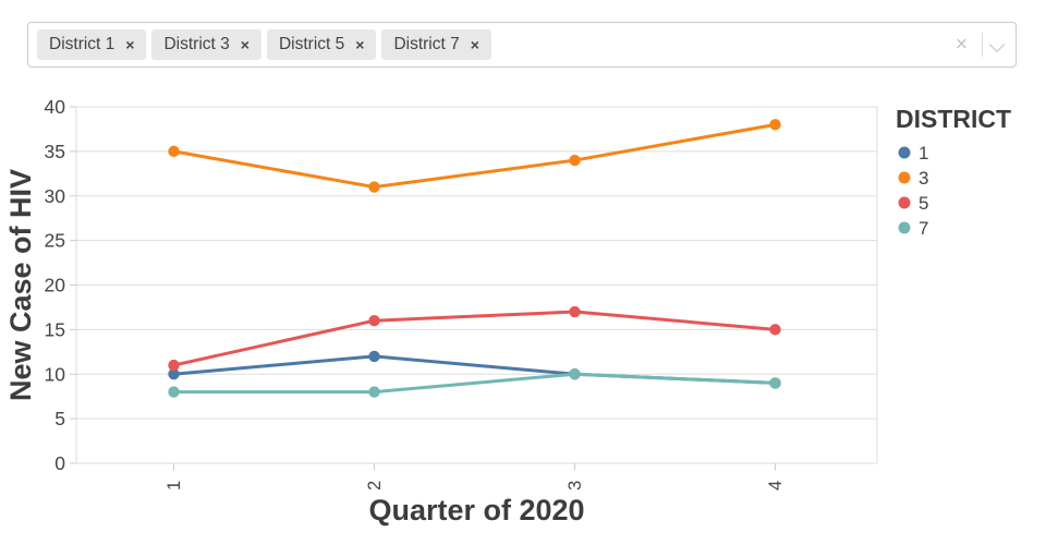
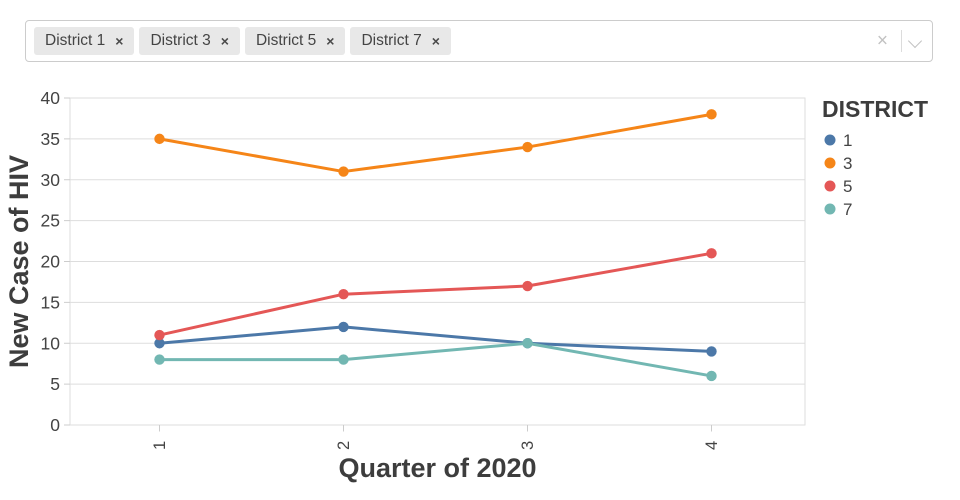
5/4: 15 -> 21
7/4: 9 -> 6
